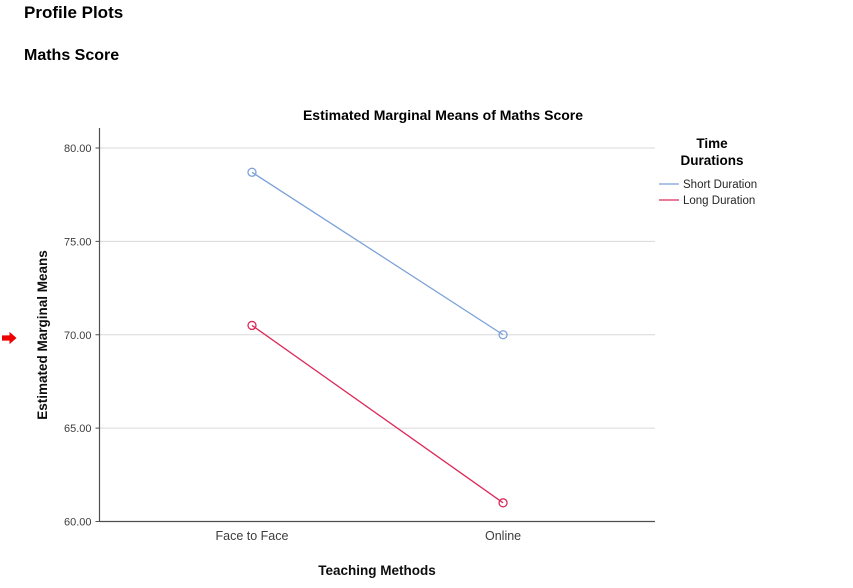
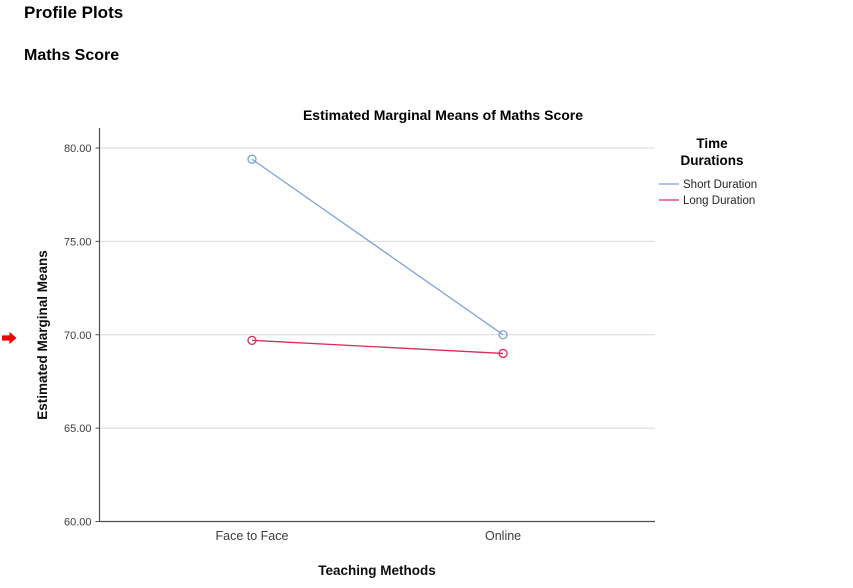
Short Duration/Face to Face: 78.7 -> 79.4
Long Duration/Face to Face: 70.5 -> 69.7
Long Duration/Online: 61.0 -> 69.0
